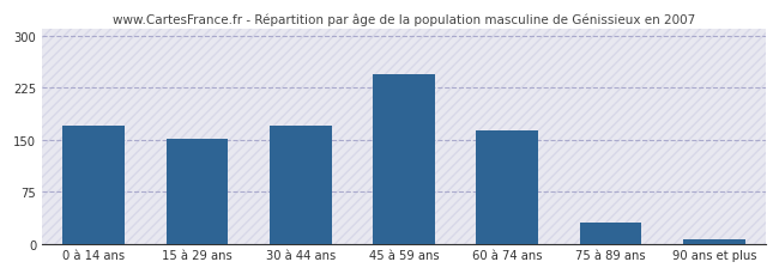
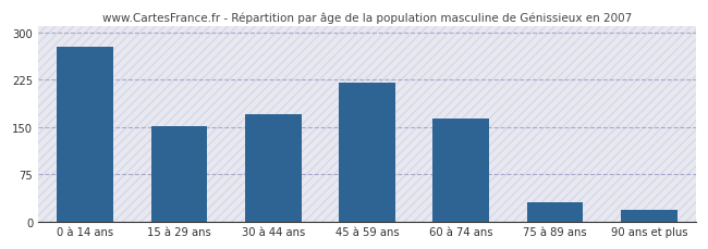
0 à 14 ans: 170 -> 278
45 à 59 ans: 244 -> 220
90 ans et plus: 7 -> 18
